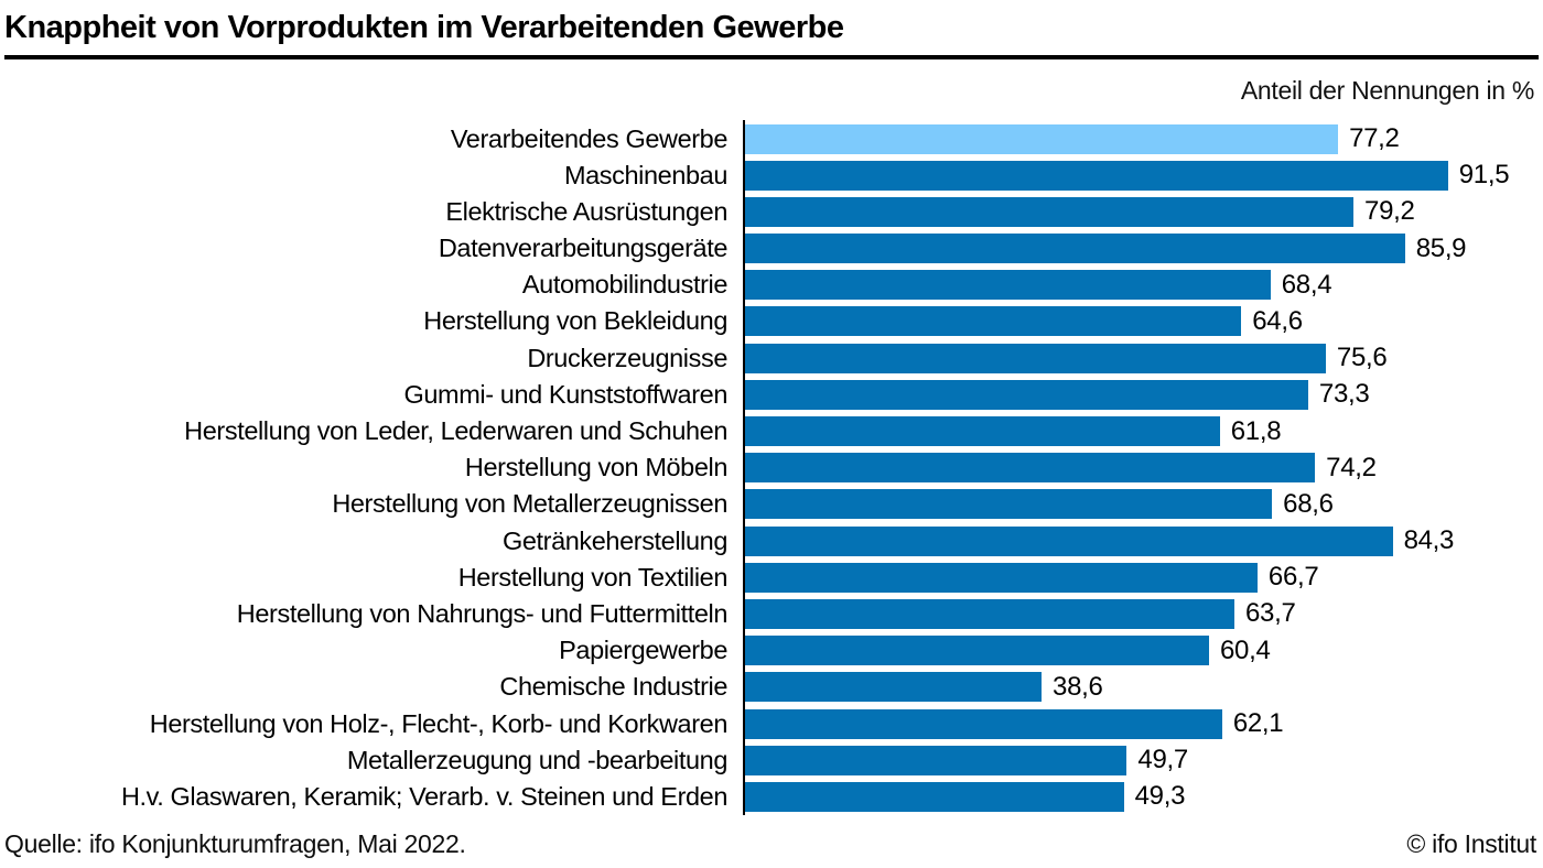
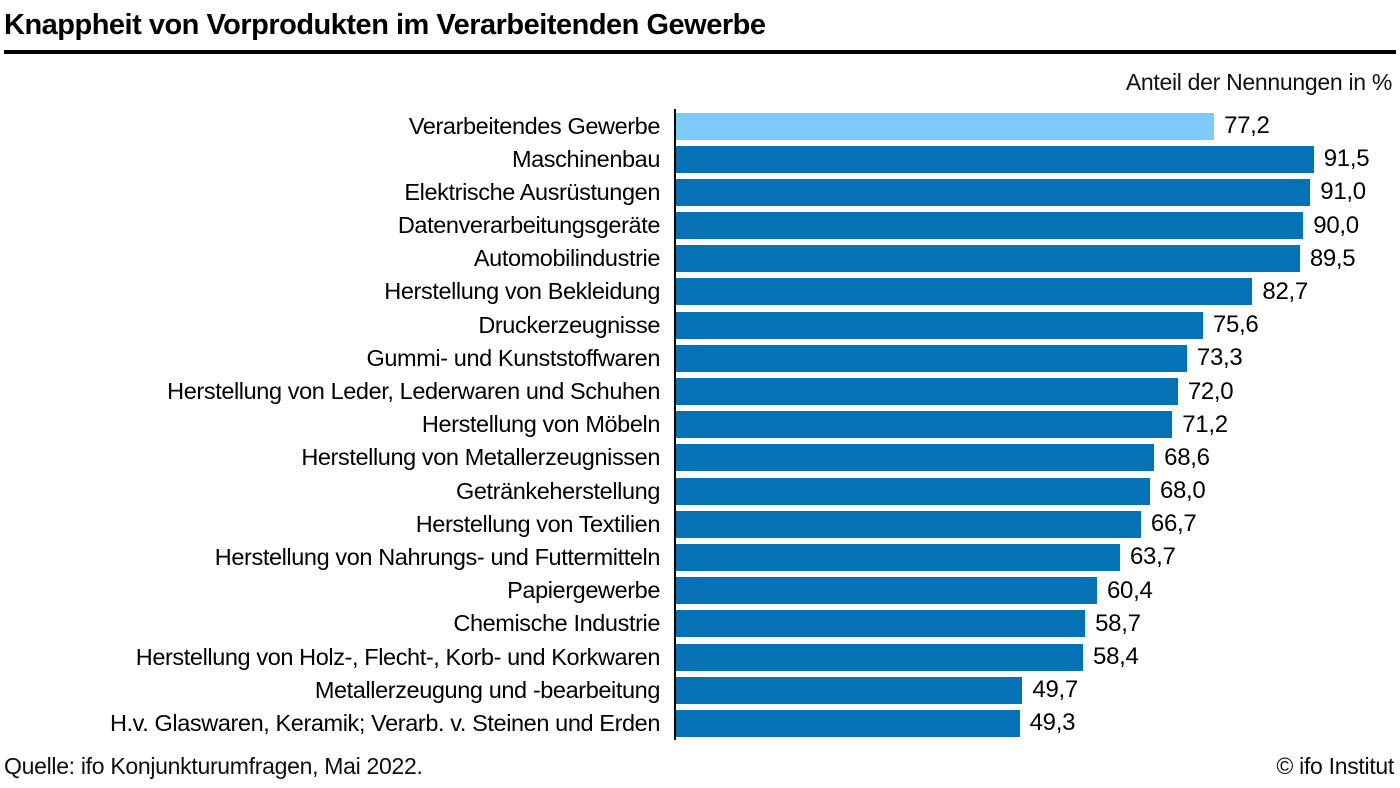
Elektrische Ausrüstungen: 79,2 -> 91,0
Datenverarbeitungsgeräte: 85,9 -> 90,0
Automobilindustrie: 68,4 -> 89,5
Herstellung von Bekleidung: 64,6 -> 82,7
Herstellung von Leder, Lederwaren und Schuhen: 61,8 -> 72,0
Herstellung von Möbeln: 74,2 -> 71,2
Getränkeherstellung: 84,3 -> 68,0
Chemische Industrie: 38,6 -> 58,7
Herstellung von Holz-, Flecht-, Korb- und Korkwaren: 62,1 -> 58,4
